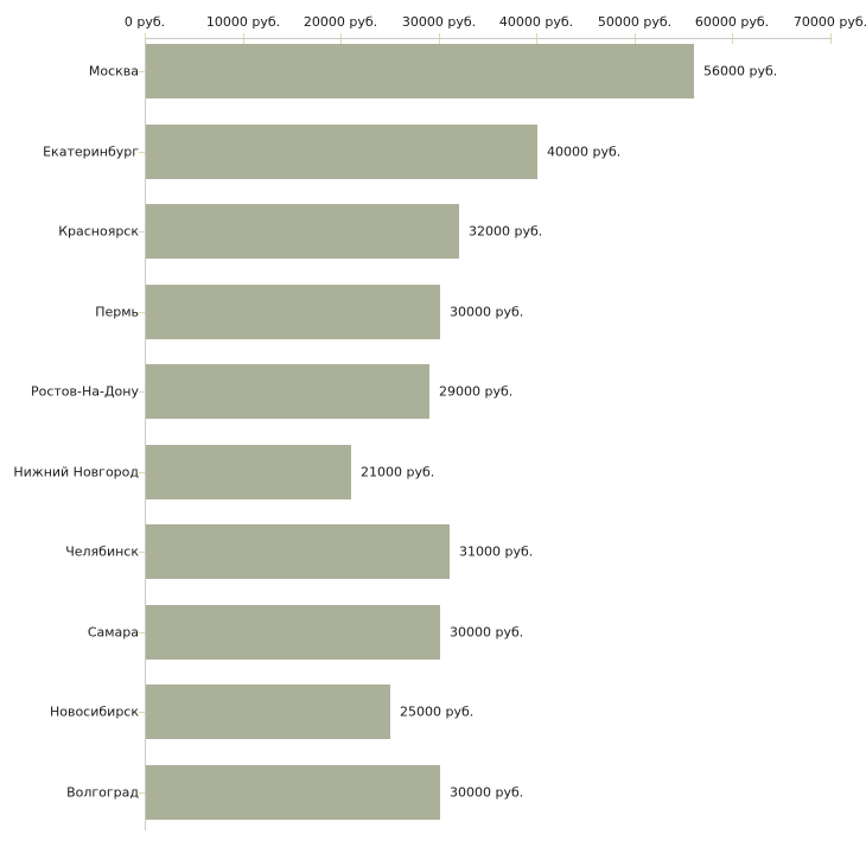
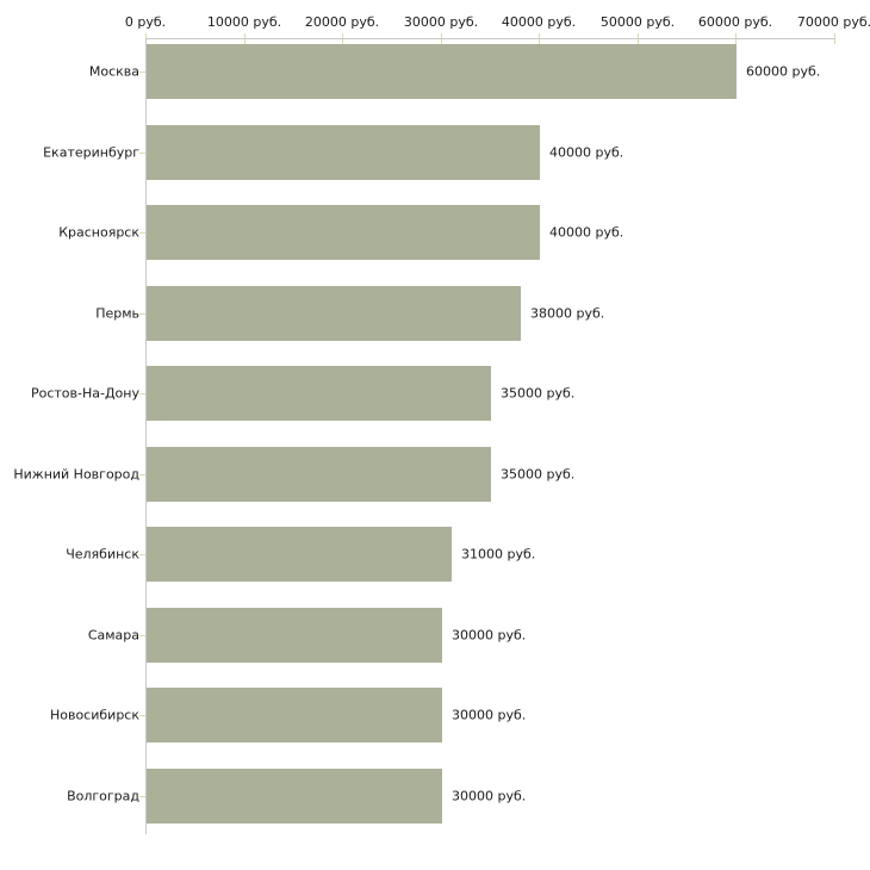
Москва: 56000 -> 60000
Красноярск: 32000 -> 40000
Пермь: 30000 -> 38000
Ростов-На-Дону: 29000 -> 35000
Нижний Новгород: 21000 -> 35000
Новосибирск: 25000 -> 30000
